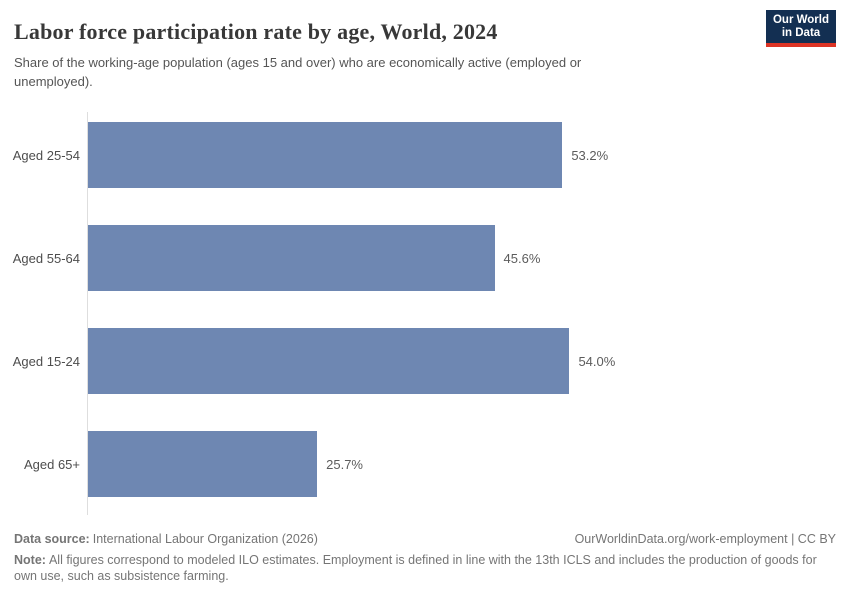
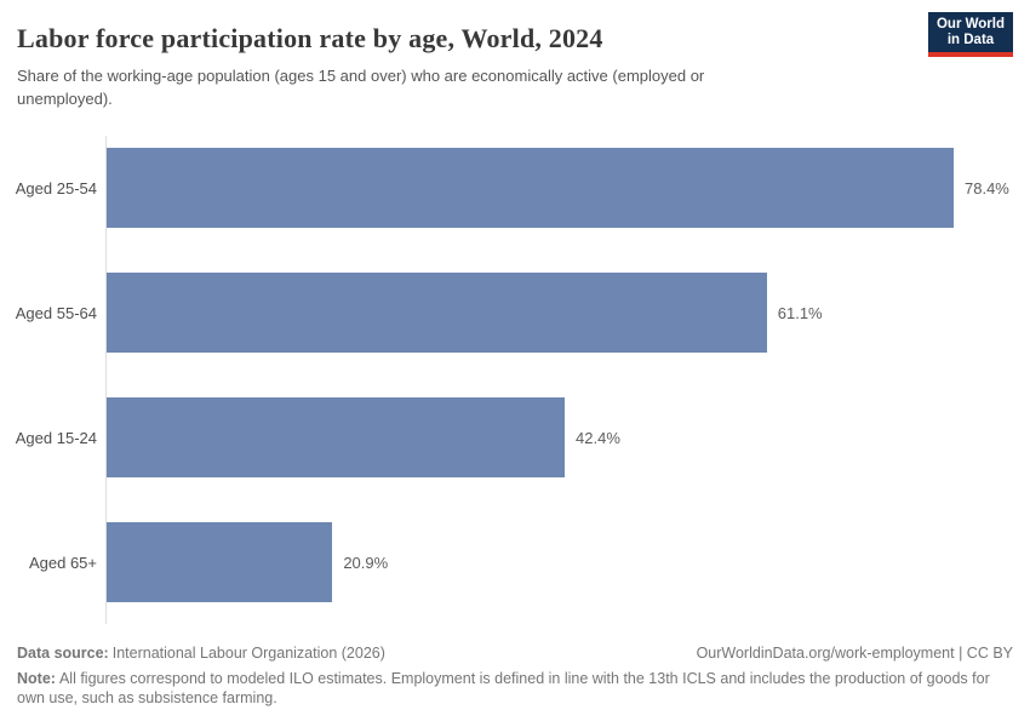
Aged 25-54: 53.2% -> 78.4%
Aged 55-64: 45.6% -> 61.1%
Aged 15-24: 54.0% -> 42.4%
Aged 65+: 25.7% -> 20.9%
